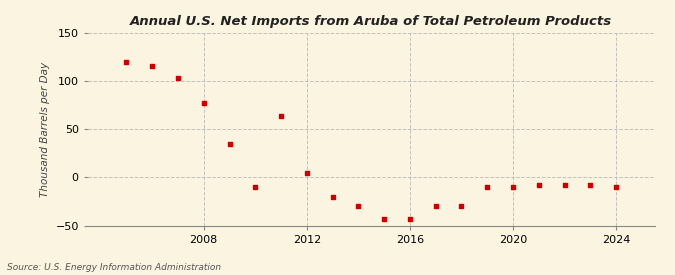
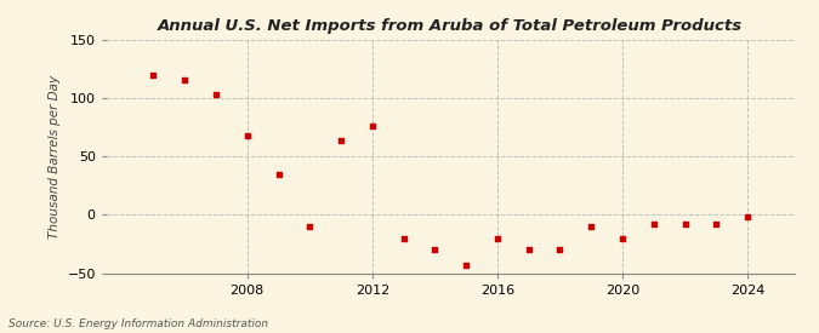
2008: 77 -> 68
2012: 5 -> 76
2016: -43 -> -20
2020: -10 -> -20
2024: -10 -> -2
